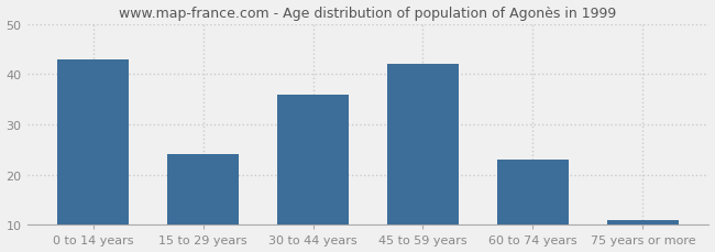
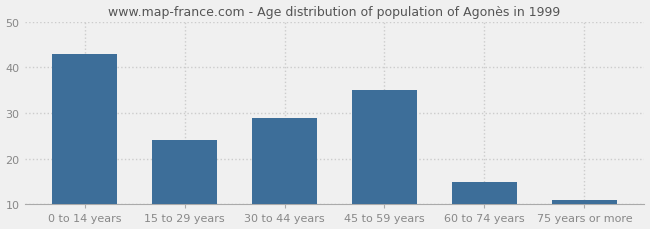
30 to 44 years: 36 -> 29
45 to 59 years: 42 -> 35
60 to 74 years: 23 -> 15
